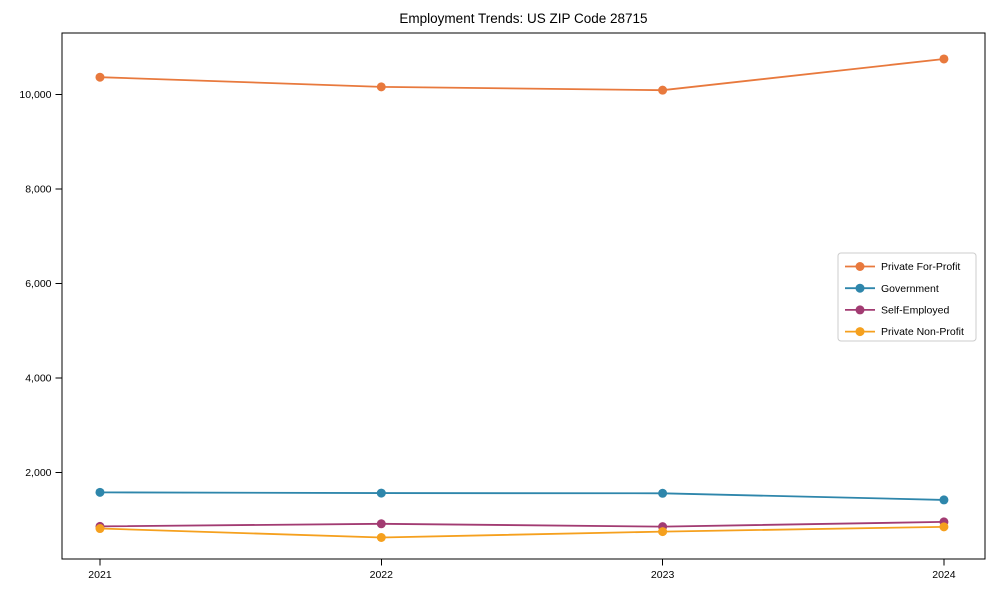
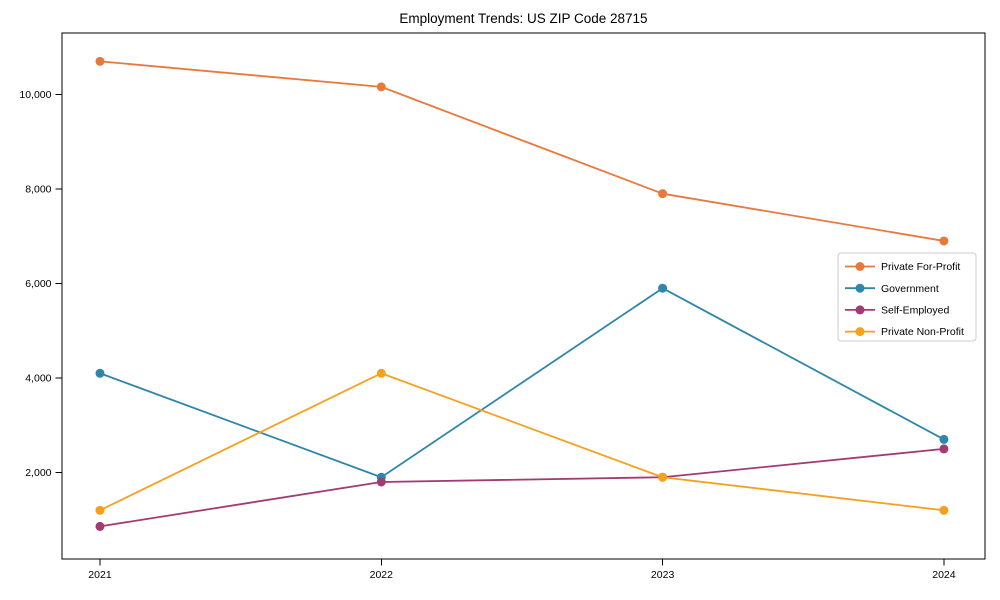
Private For-Profit/2021: 10400 -> 10700
Government/2021: 1600 -> 4100
Private Non-Profit/2021: 800 -> 1200
Government/2022: 1600 -> 1900
Self-Employed/2022: 900 -> 1800
Private Non-Profit/2022: 600 -> 4100
Private For-Profit/2023: 10100 -> 7900
Government/2023: 1600 -> 5900
Self-Employed/2023: 900 -> 1900
Private Non-Profit/2023: 800 -> 1900
Private For-Profit/2024: 10800 -> 6900
Government/2024: 1400 -> 2700
Self-Employed/2024: 1000 -> 2500
Private Non-Profit/2024: 800 -> 1200
